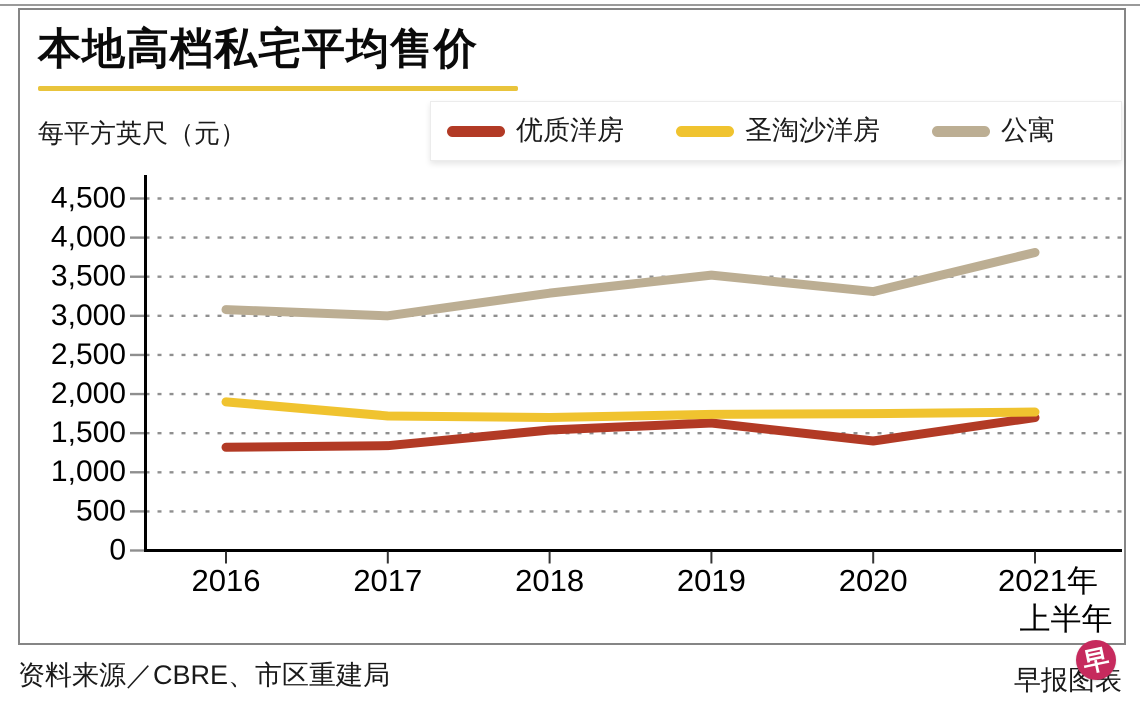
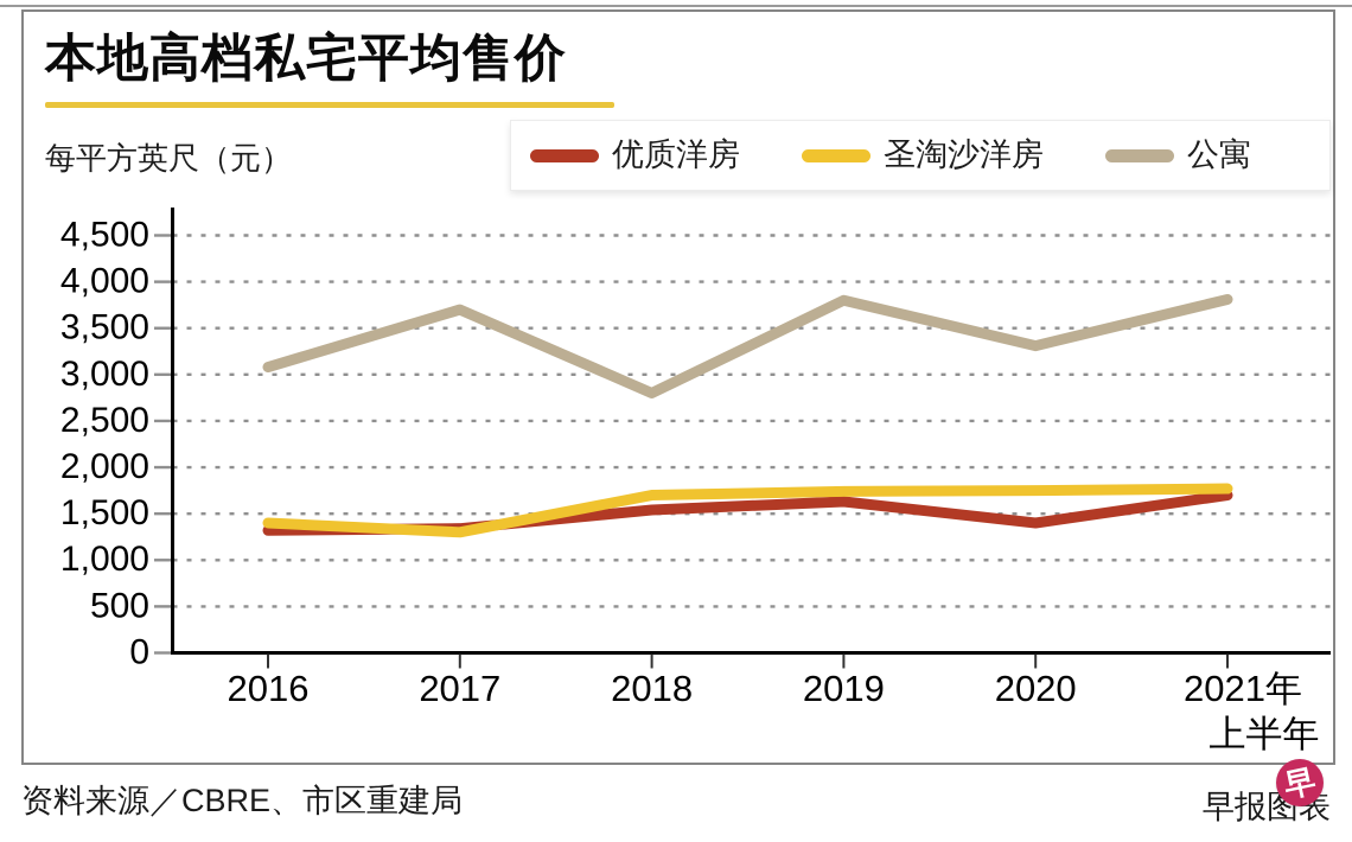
圣淘沙洋房/2016: 1900 -> 1400
圣淘沙洋房/2017: 1700 -> 1300
公寓/2017: 3000 -> 3700
公寓/2018: 3300 -> 2800
公寓/2019: 3500 -> 3800
